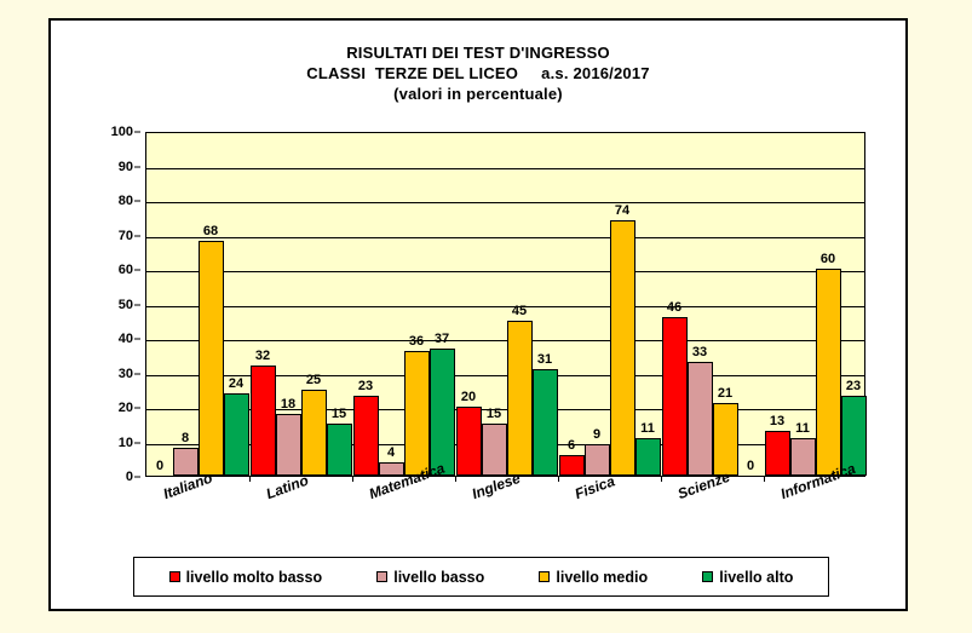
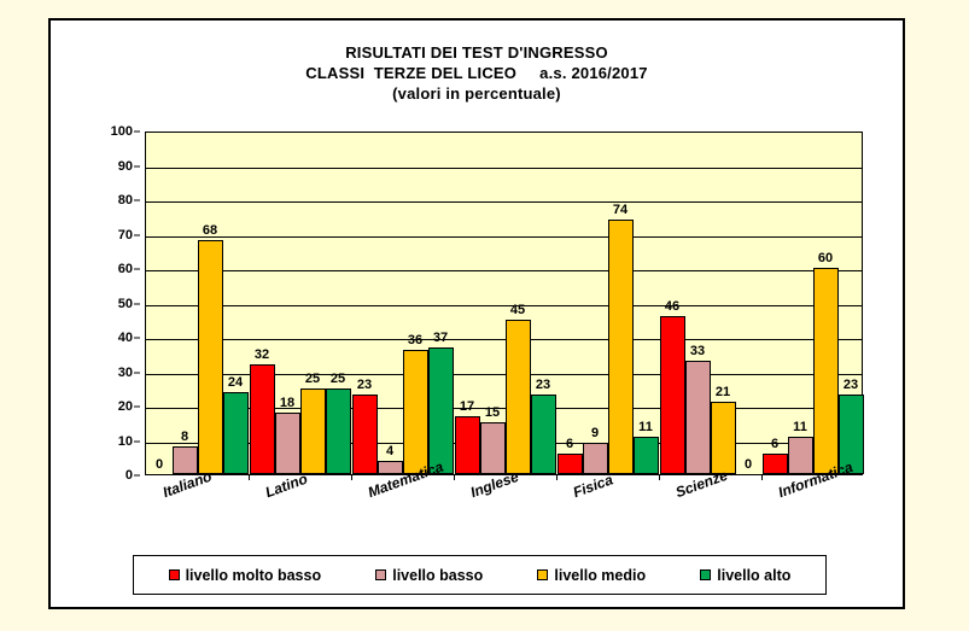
livello alto/Latino: 15 -> 25
livello molto basso/Inglese: 20 -> 17
livello alto/Inglese: 31 -> 23
livello molto basso/Informatica: 13 -> 6
